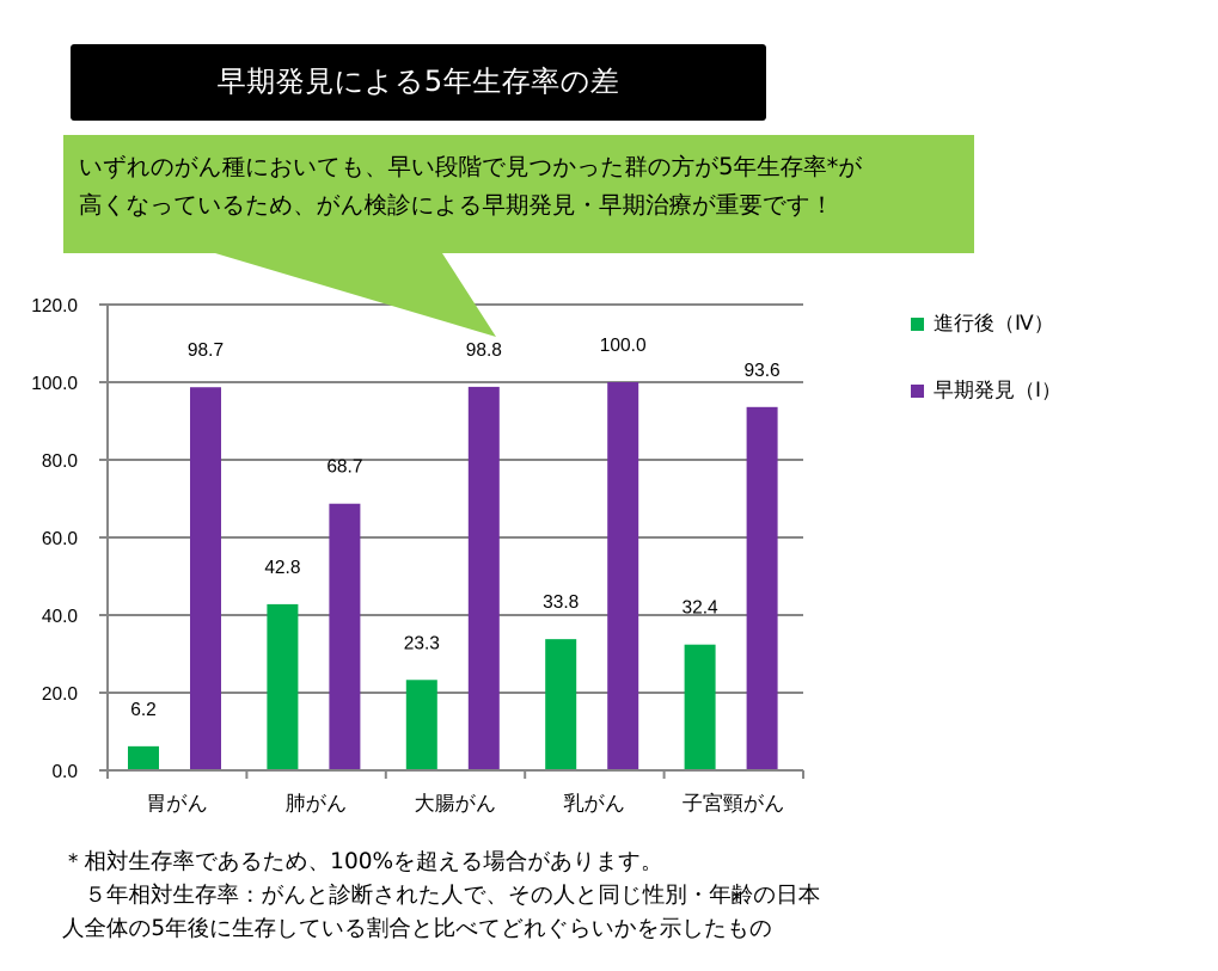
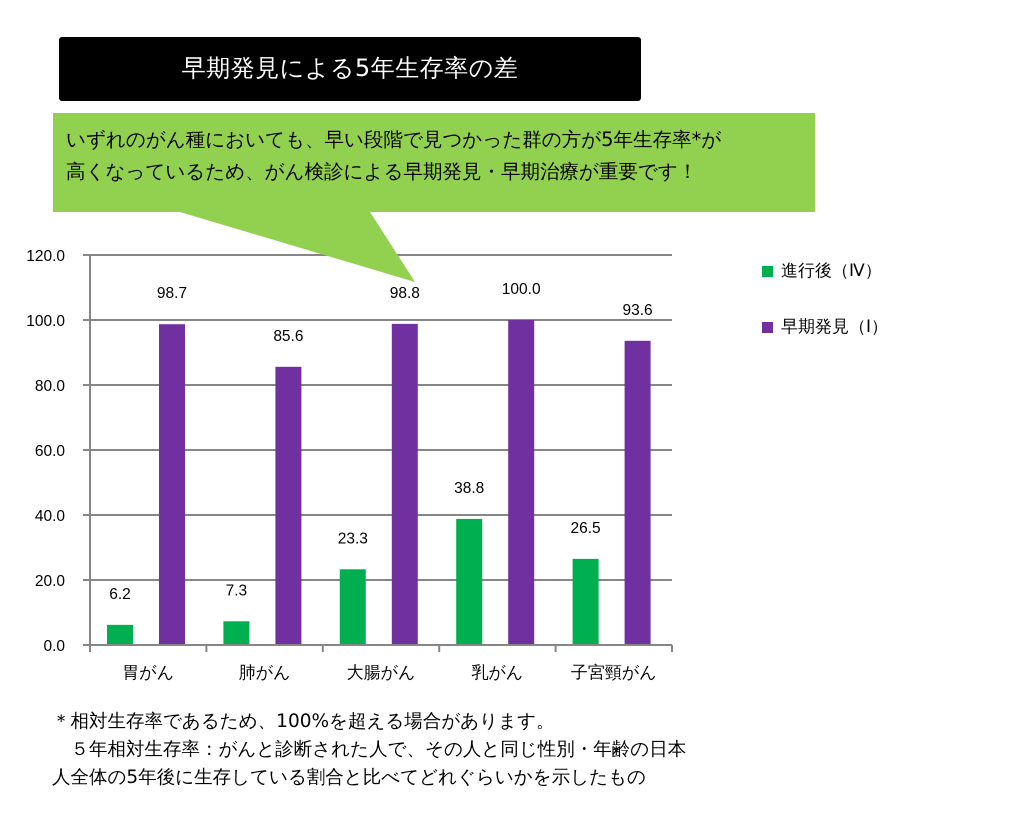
進行後（Ⅳ）/肺がん: 42.8 -> 7.3
早期発見（Ⅰ）/肺がん: 68.7 -> 85.6
進行後（Ⅳ）/乳がん: 33.8 -> 38.8
進行後（Ⅳ）/子宮頸がん: 32.4 -> 26.5
